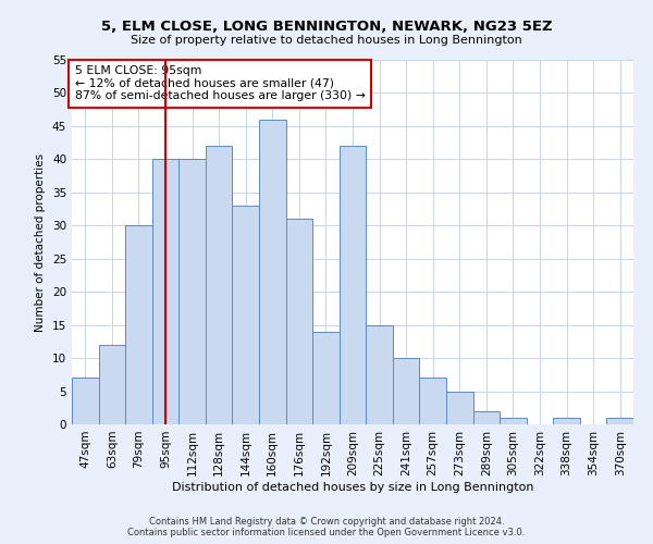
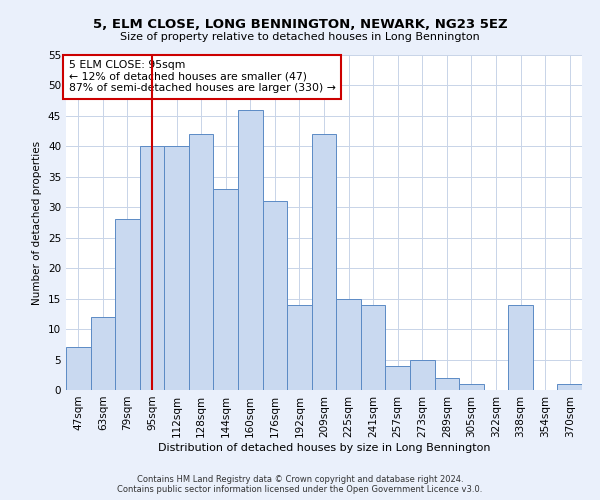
79sqm: 30 -> 28
241sqm: 10 -> 14
257sqm: 7 -> 4
338sqm: 1 -> 14
